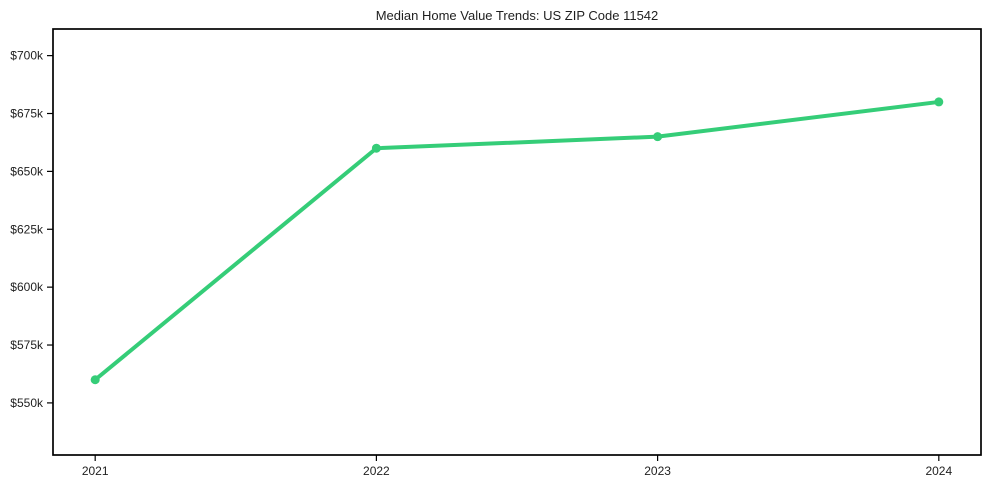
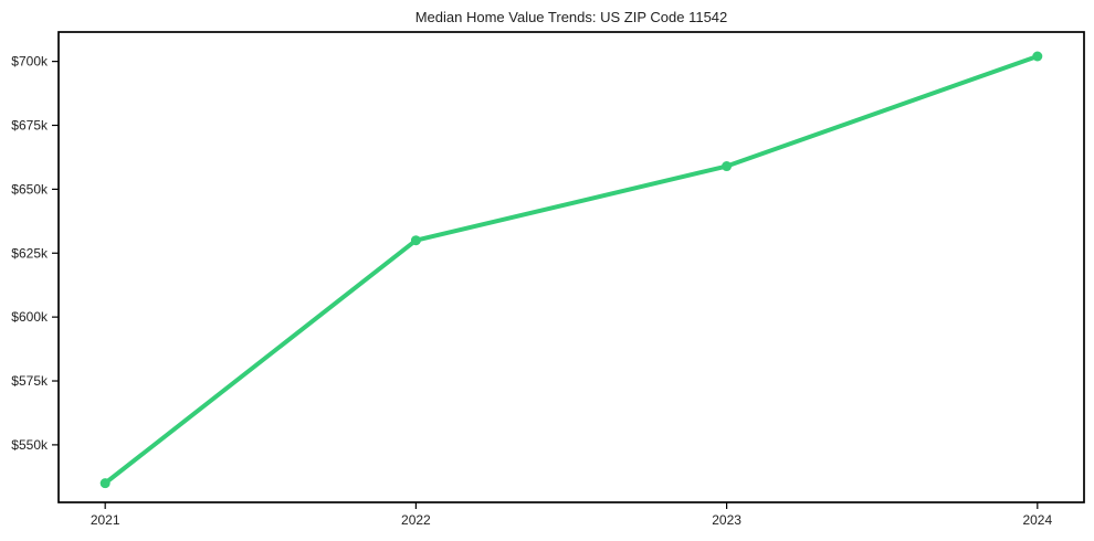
2021: $560k -> $535k
2022: $660k -> $630k
2023: $665k -> $659k
2024: $680k -> $702k
